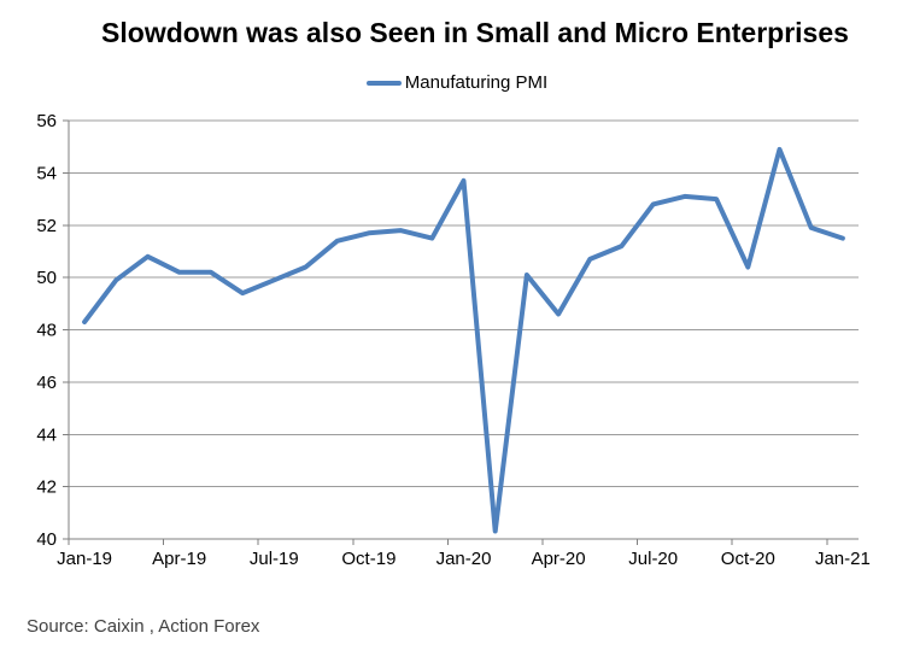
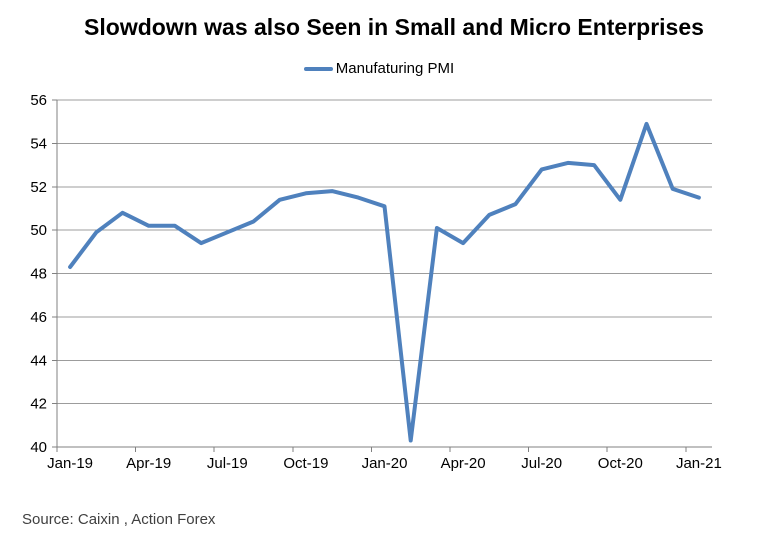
Jan-20: 53.7 -> 51.1
Apr-20: 48.6 -> 49.4
Oct-20: 50.4 -> 51.4
